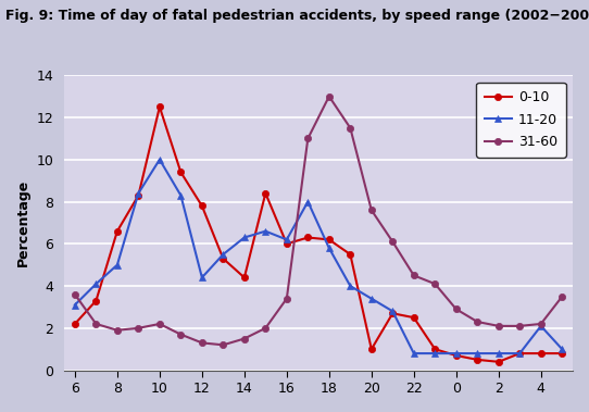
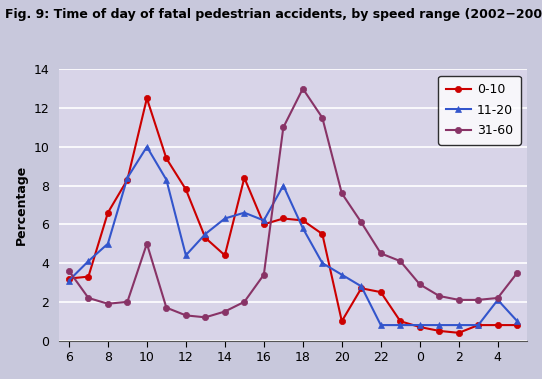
0-10/6: 2.2 -> 3.2
31-60/10: 2.2 -> 5.0
